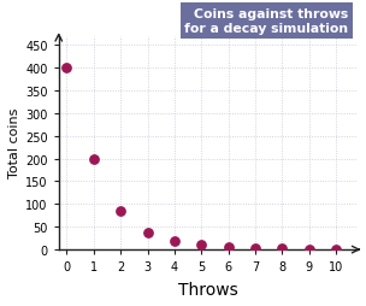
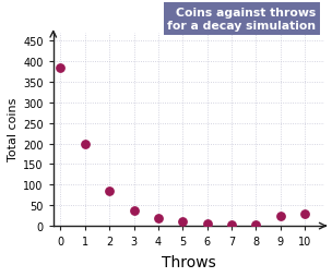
0: 400 -> 385
9: 1 -> 25
10: 1 -> 30
